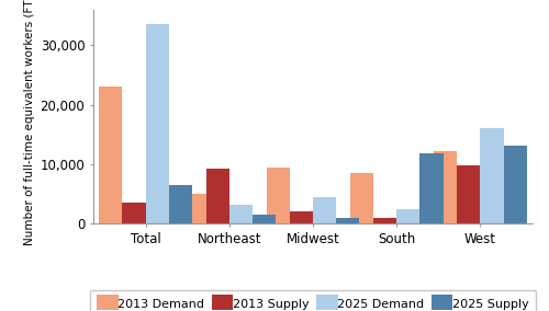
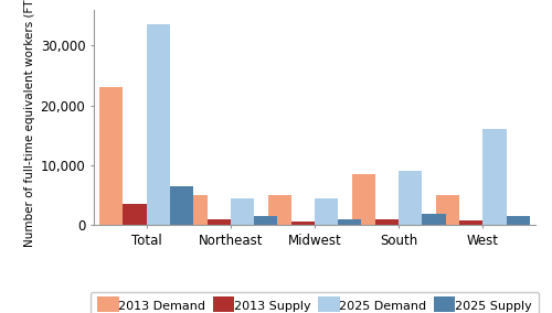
2013 Supply/Northeast: 9,200 -> 1,000
2025 Demand/Northeast: 3,200 -> 4,500
2013 Demand/Midwest: 9,400 -> 5,000
2013 Supply/Midwest: 2,200 -> 700
2025 Demand/South: 2,400 -> 9,000
2025 Supply/South: 11,800 -> 2,000
2013 Demand/West: 12,200 -> 5,000
2013 Supply/West: 9,800 -> 800
2025 Supply/West: 13,200 -> 1,500
